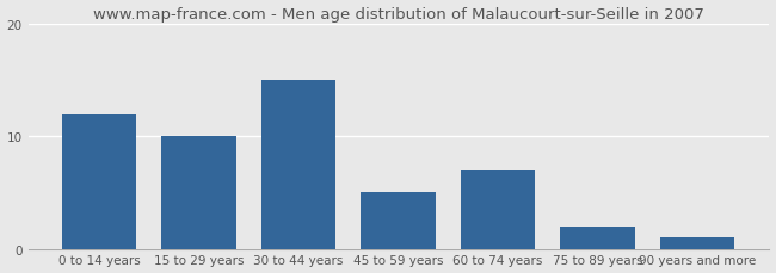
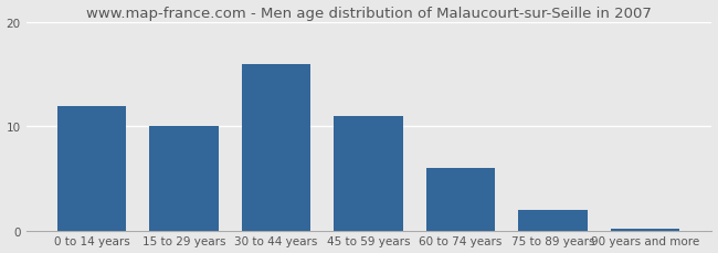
30 to 44 years: 15.0 -> 16.0
45 to 59 years: 5.0 -> 11.0
60 to 74 years: 7.0 -> 6.0
90 years and more: 1.0 -> 0.2
